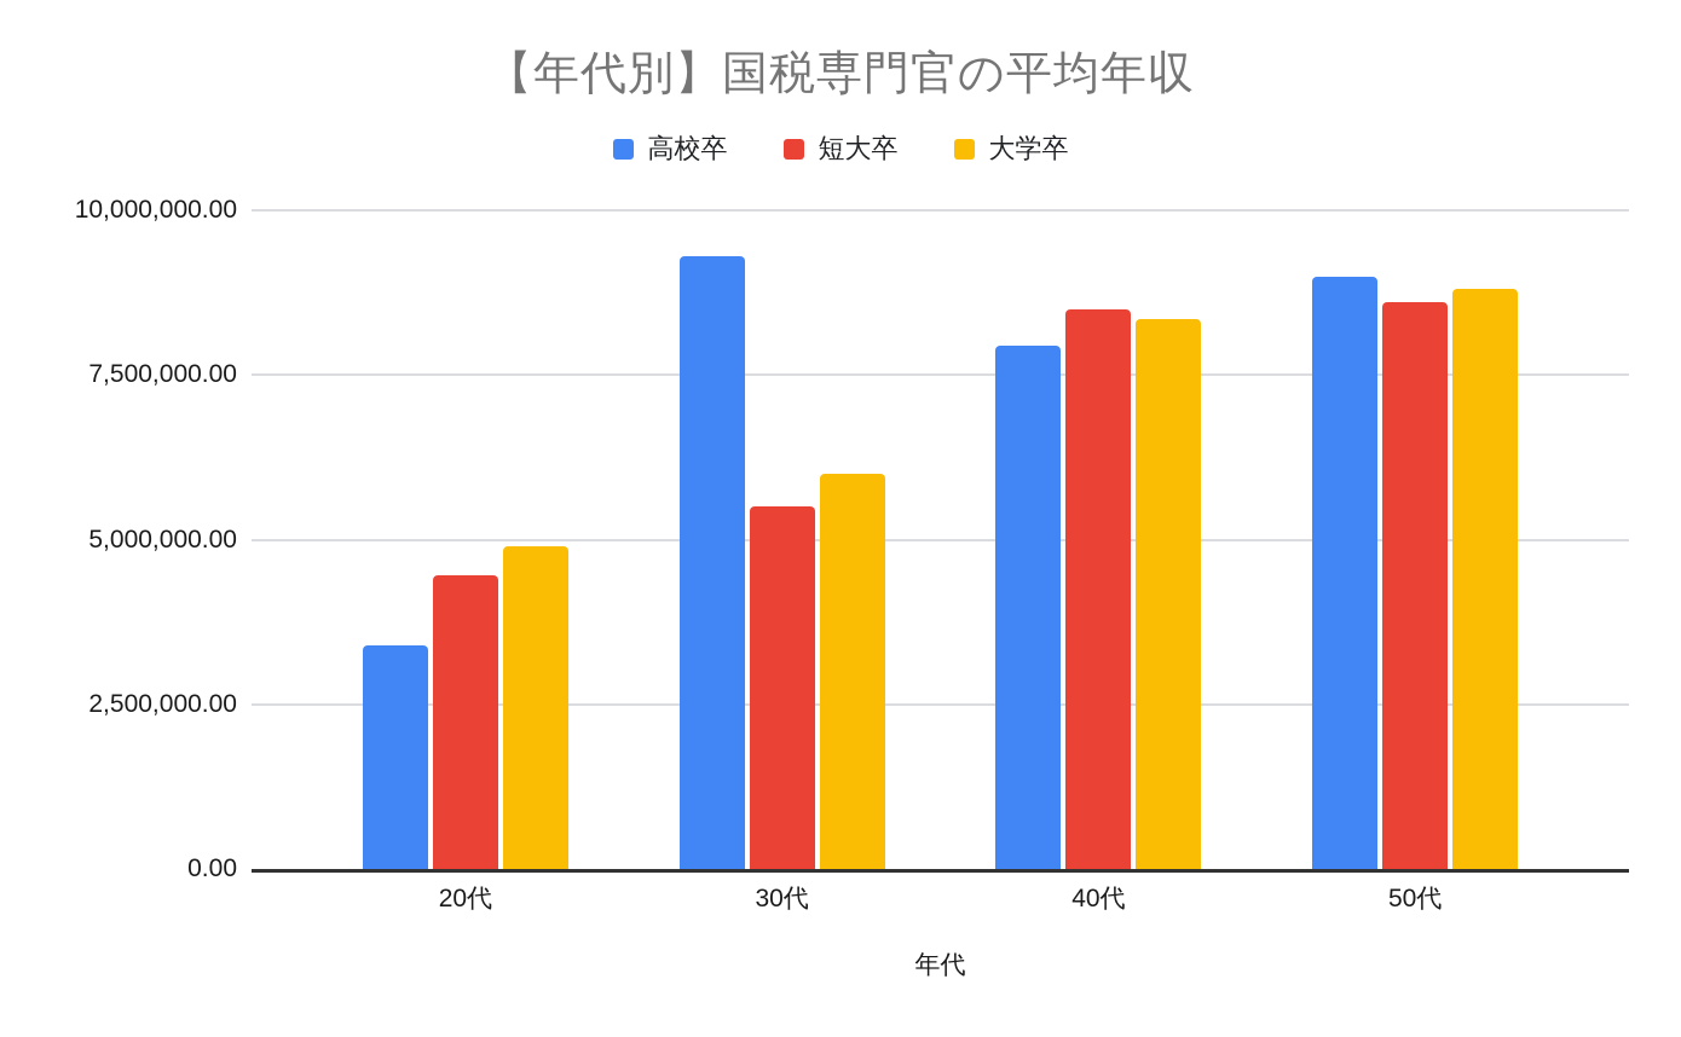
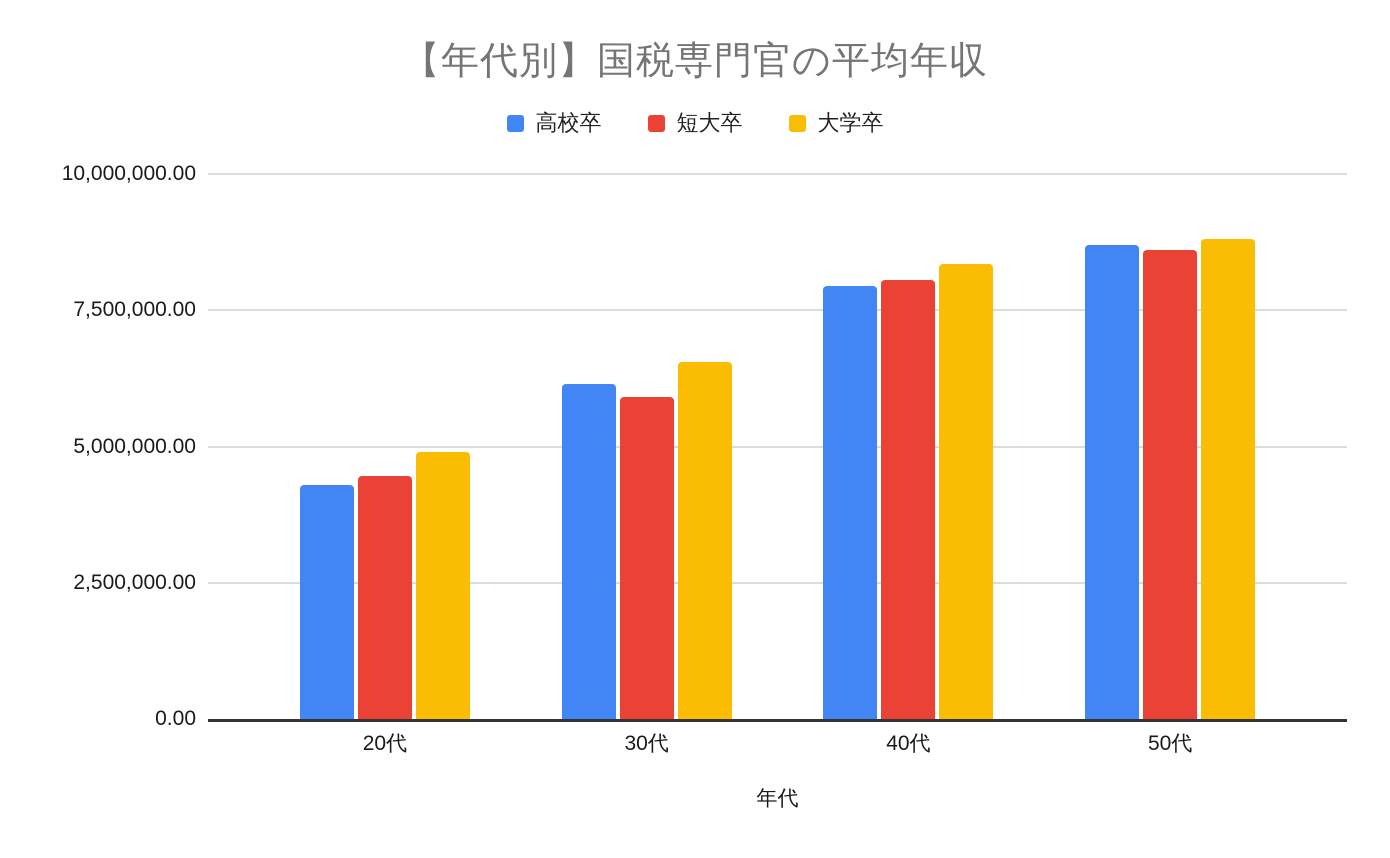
高校卒/20代: 3400000 -> 4300000
高校卒/30代: 9300000 -> 6200000
短大卒/30代: 5500000 -> 5900000
大学卒/30代: 6000000 -> 6600000
短大卒/40代: 8500000 -> 8000000
高校卒/50代: 9000000 -> 8700000
